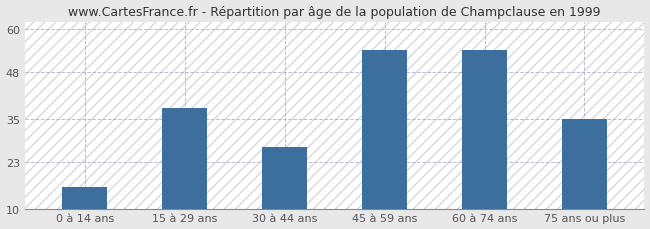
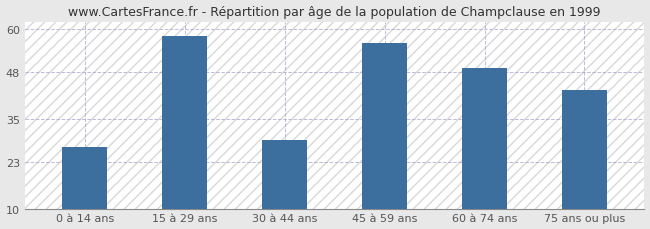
0 à 14 ans: 16 -> 27
15 à 29 ans: 38 -> 58
30 à 44 ans: 27 -> 29
45 à 59 ans: 54 -> 56
60 à 74 ans: 54 -> 49
75 ans ou plus: 35 -> 43
